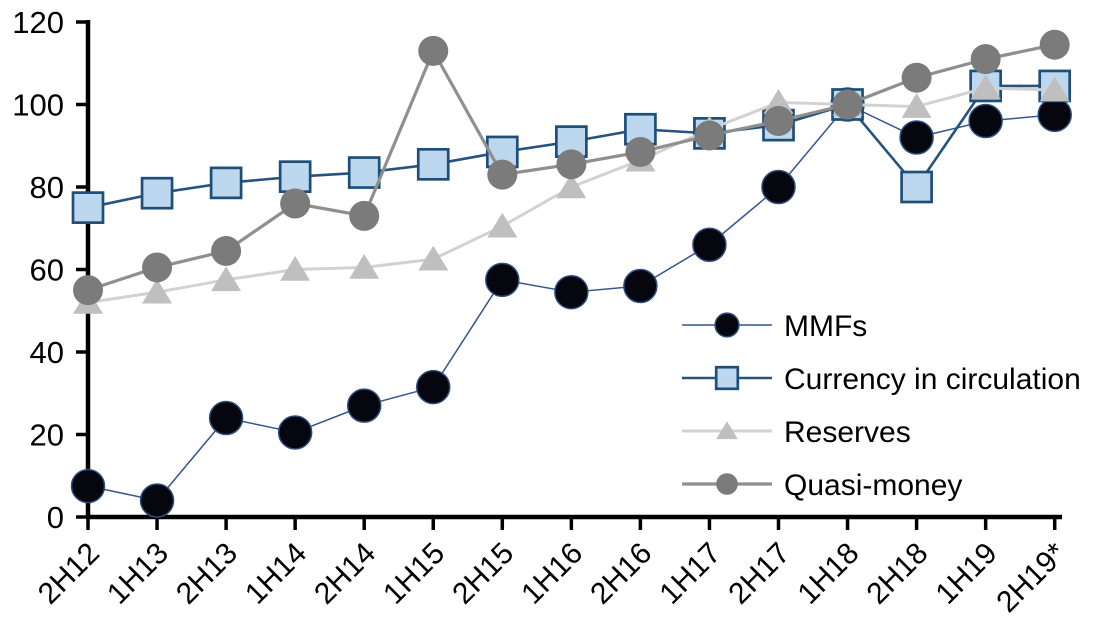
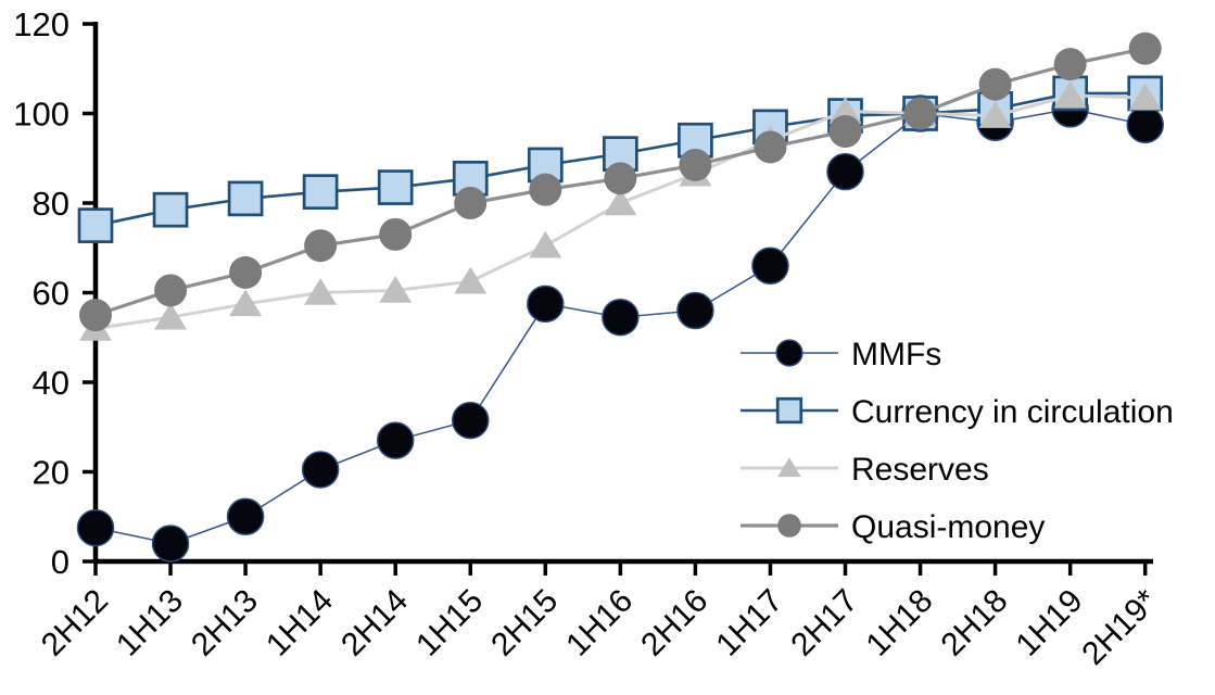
MMFs/2H13: 24 -> 10
Quasi-money/1H14: 76 -> 70
Quasi-money/1H15: 113 -> 80
Currency in circulation/1H17: 93 -> 97
MMFs/2H17: 80 -> 87
Currency in circulation/2H17: 95 -> 100
MMFs/2H18: 92 -> 98
Currency in circulation/2H18: 80 -> 101
MMFs/1H19: 96 -> 101
